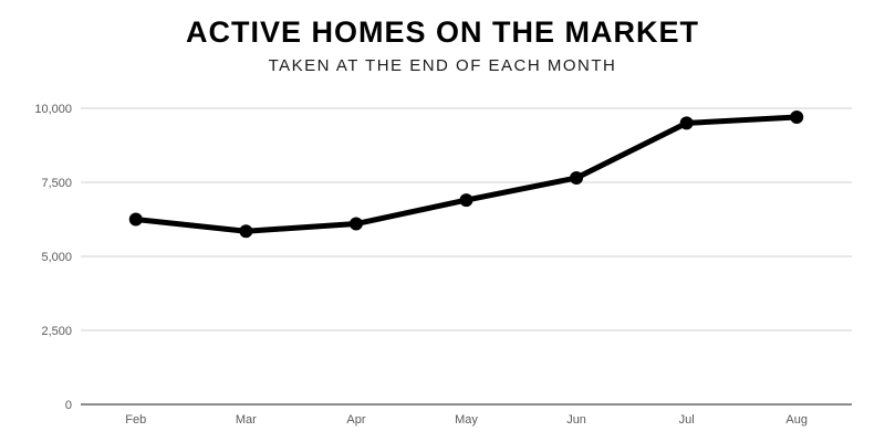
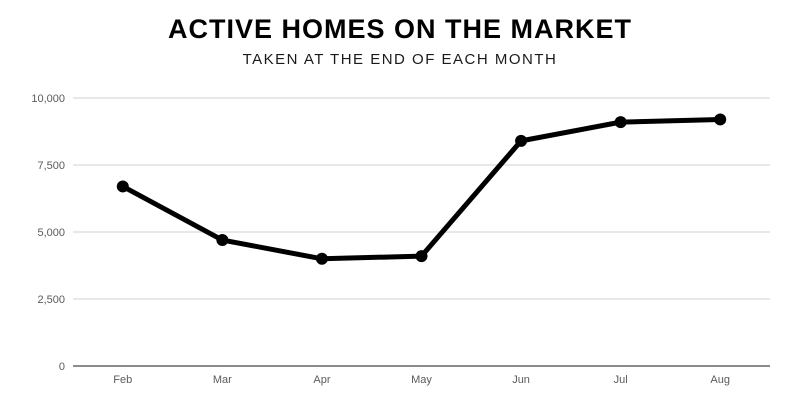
Feb: 6200 -> 6700
Mar: 5800 -> 4700
Apr: 6100 -> 4000
May: 6900 -> 4100
Jun: 7600 -> 8400
Jul: 9500 -> 9100
Aug: 9700 -> 9200
